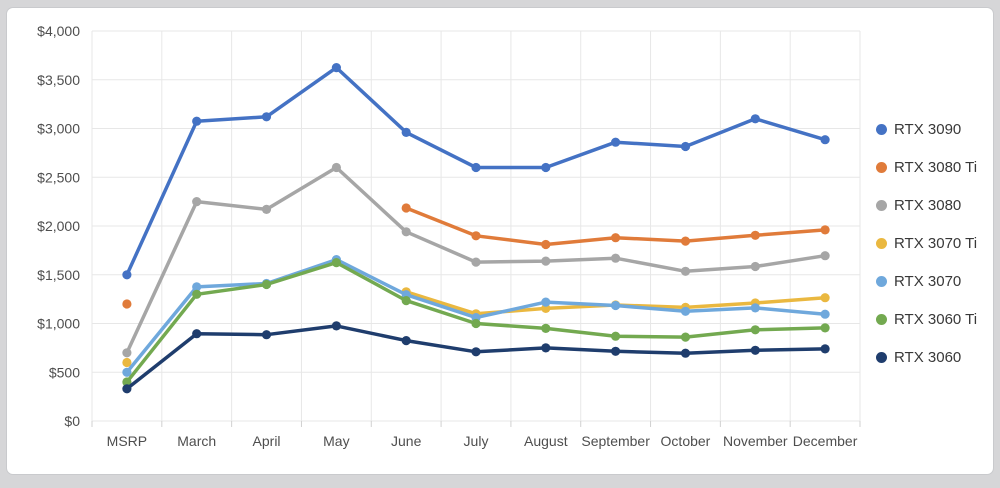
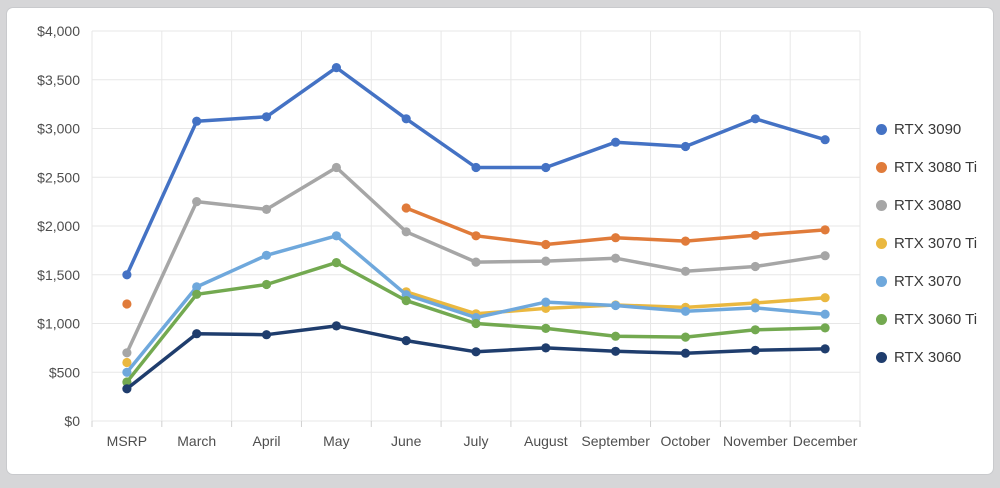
RTX 3070/April: $1400 -> $1700
RTX 3070/May: $1700 -> $1900
RTX 3090/June: $3000 -> $3100
